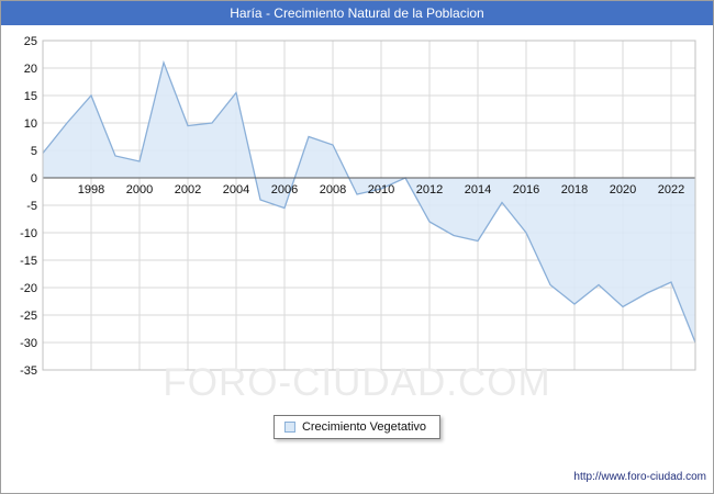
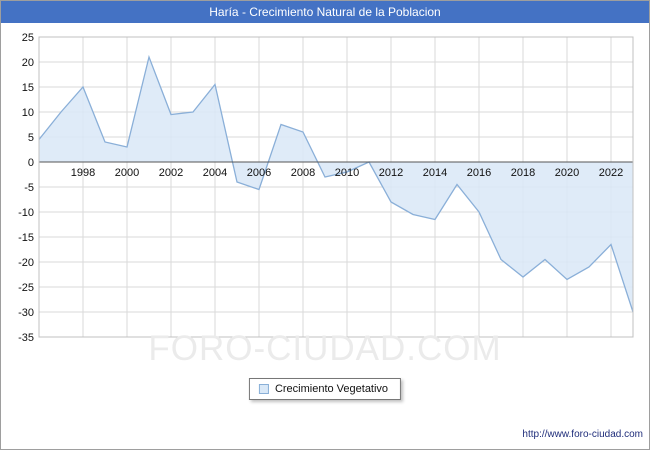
2022: -19 -> -16
